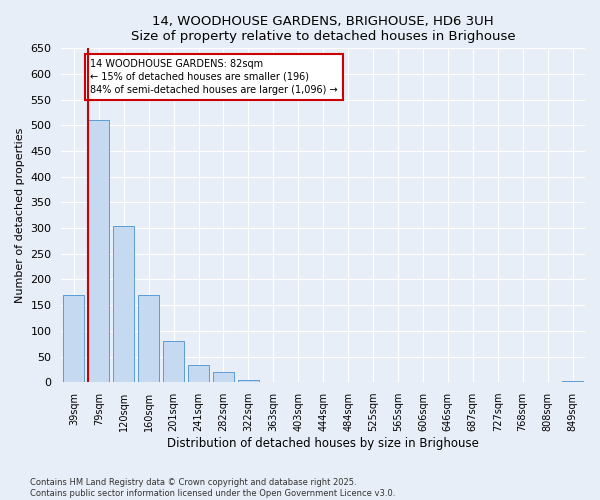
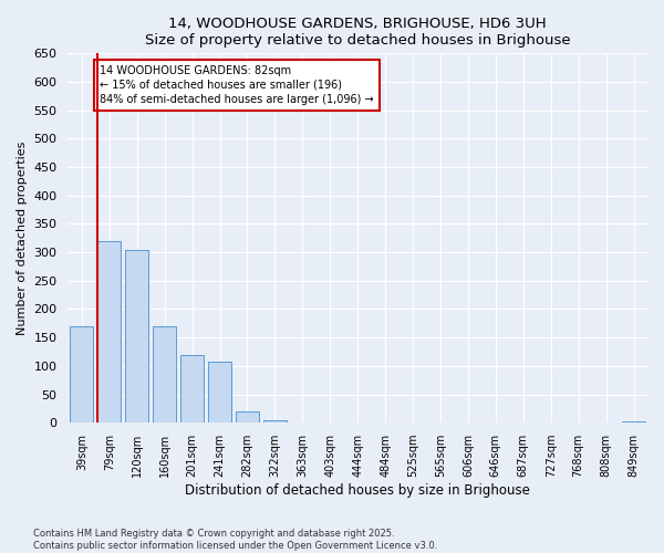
79sqm: 510 -> 320
201sqm: 80 -> 120
241sqm: 33 -> 108
